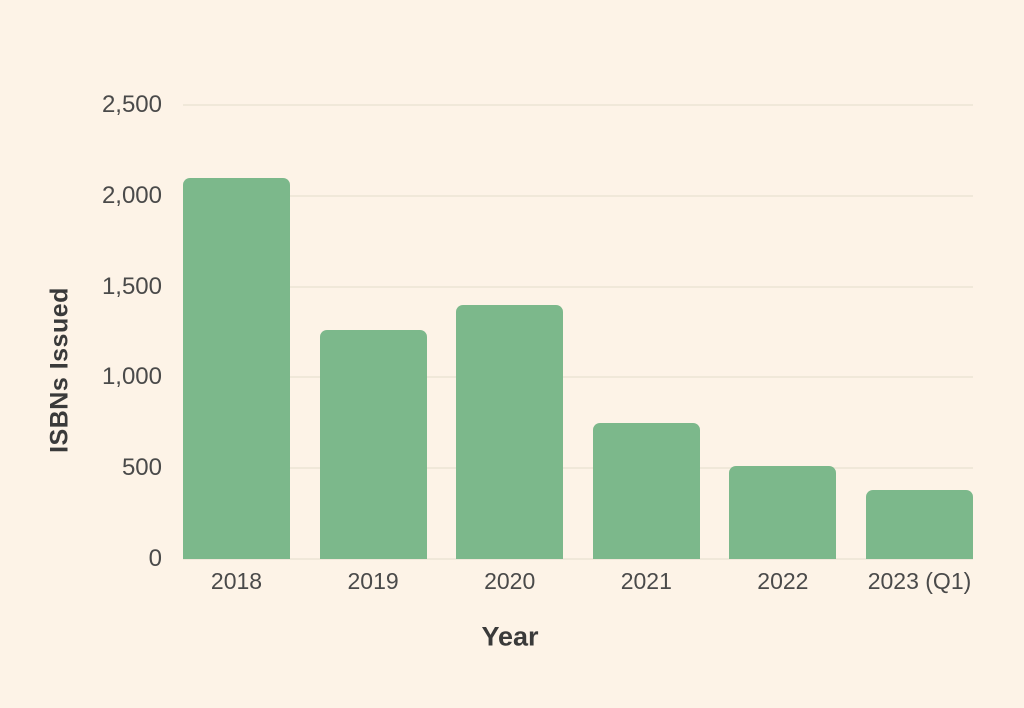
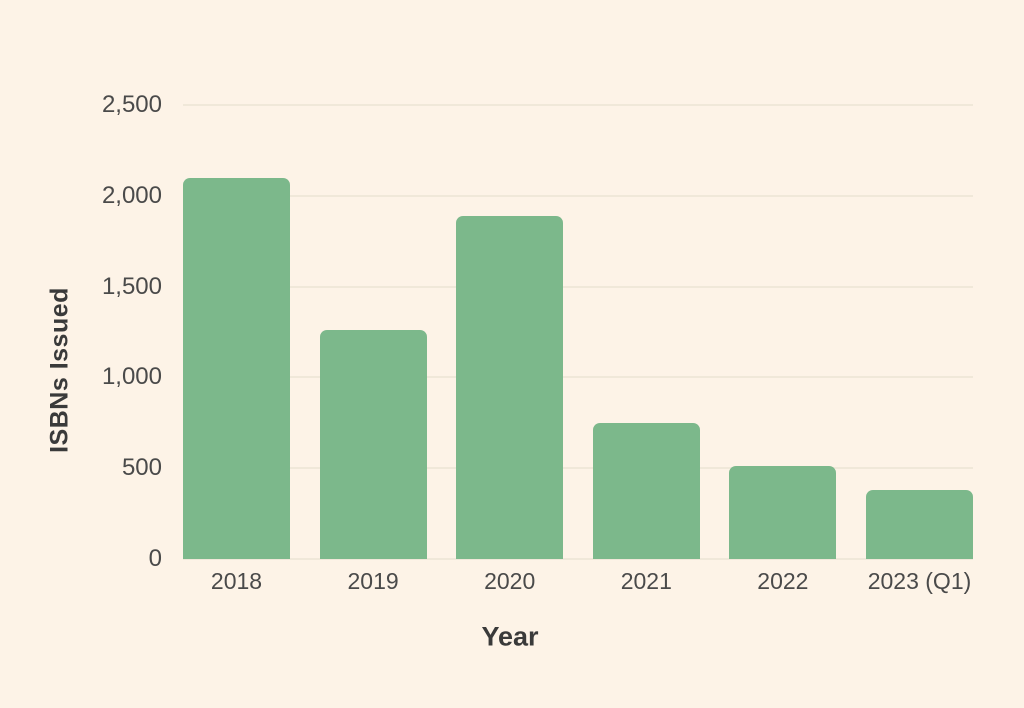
2020: 1400 -> 1890
